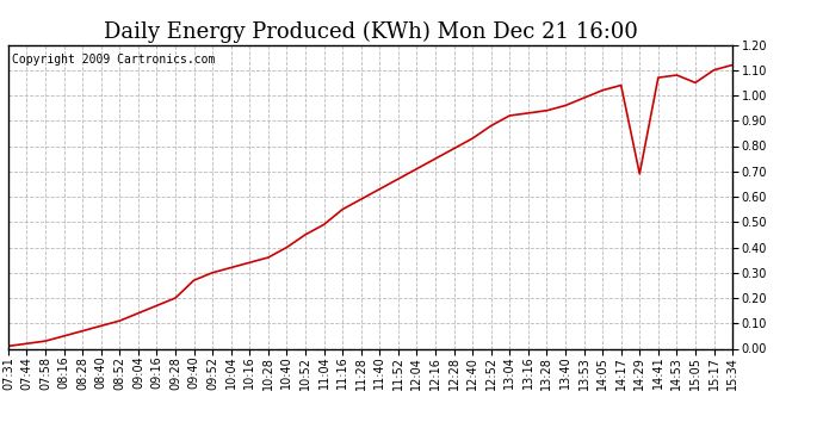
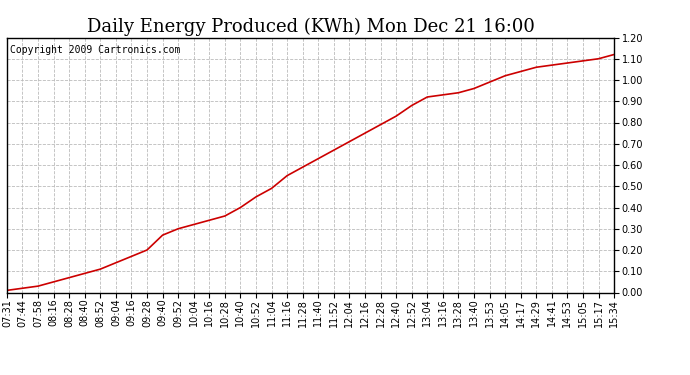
14:29: 0.69 -> 1.06
15:05: 1.05 -> 1.09
